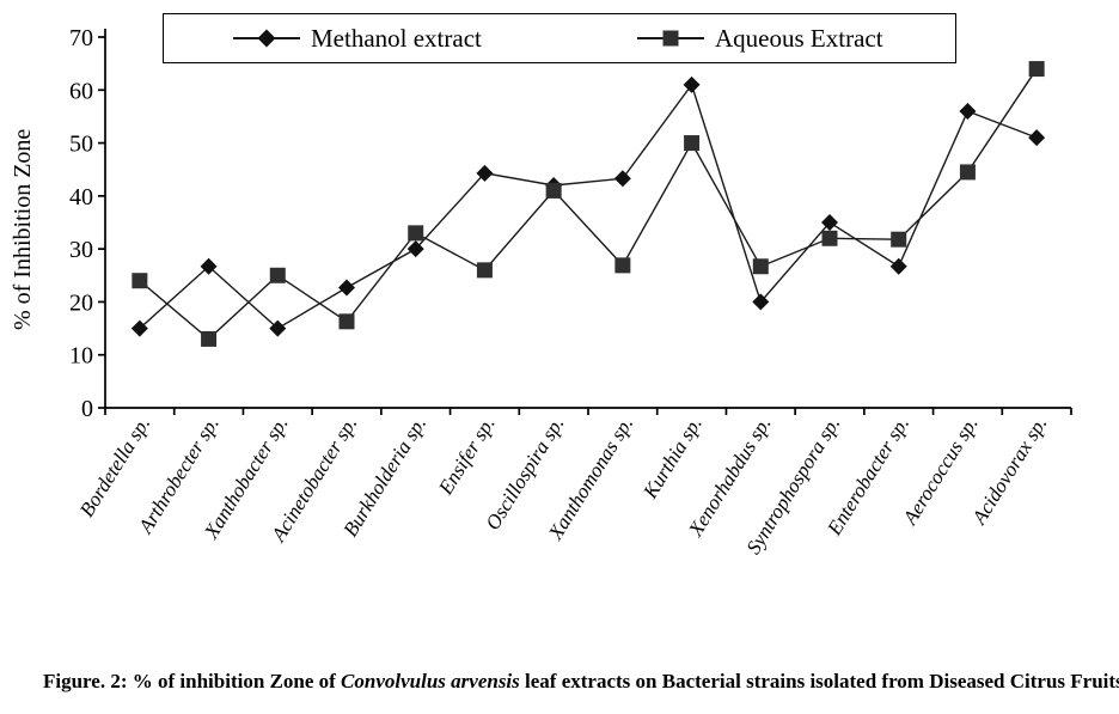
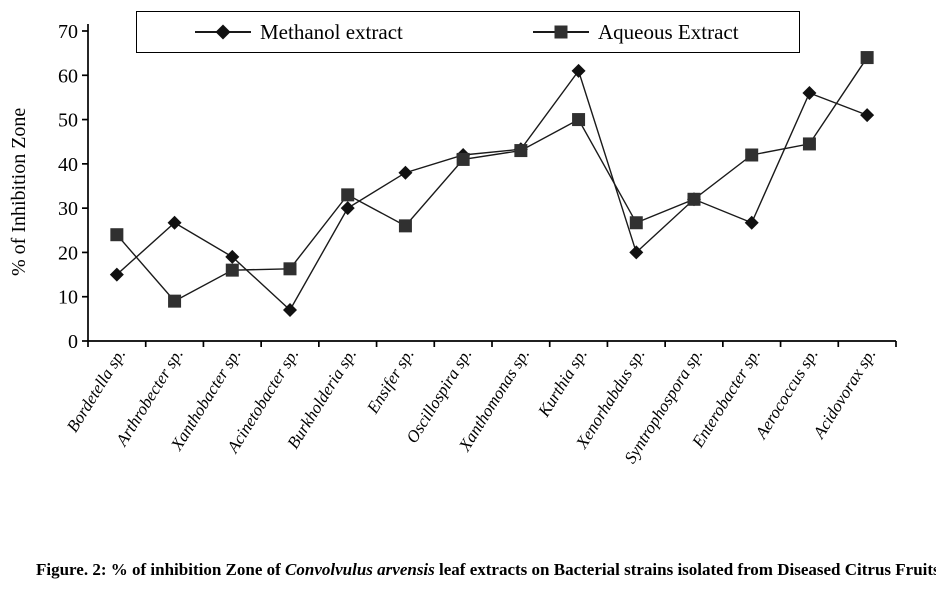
Aqueous Extract/Arthrobecter sp.: 13 -> 9
Methanol extract/Xanthobacter sp.: 15 -> 19
Aqueous Extract/Xanthobacter sp.: 25 -> 16
Methanol extract/Acinetobacter sp.: 23 -> 7
Methanol extract/Ensifer sp.: 44 -> 38
Aqueous Extract/Xanthomonas sp.: 27 -> 43
Methanol extract/Syntrophospora sp.: 35 -> 32
Aqueous Extract/Enterobacter sp.: 32 -> 42
